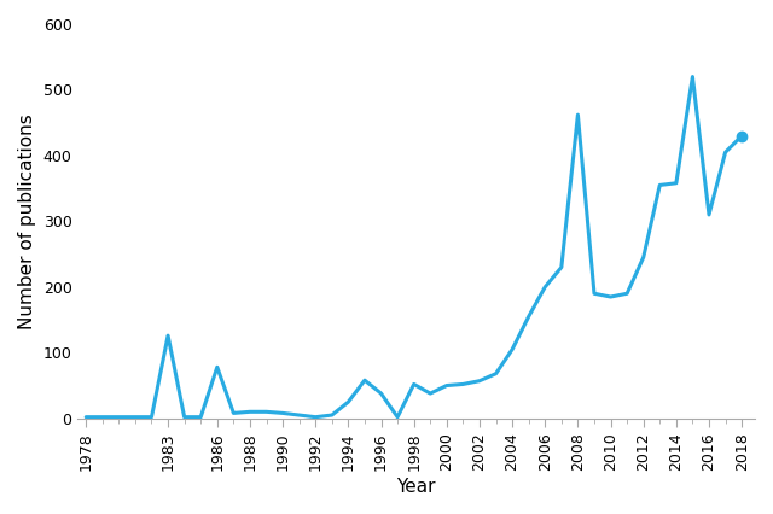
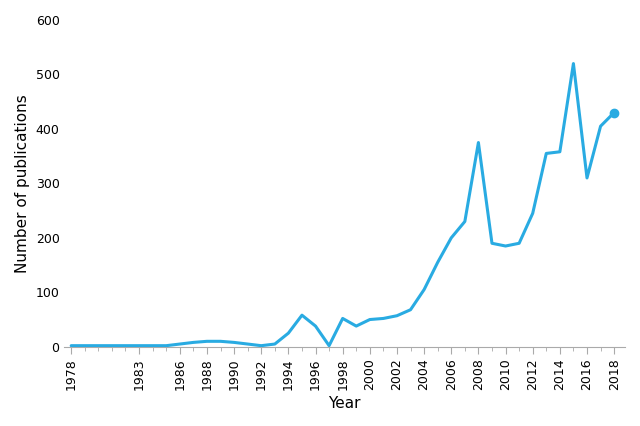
1983: 126 -> 2
1986: 78 -> 5
2008: 462 -> 375
